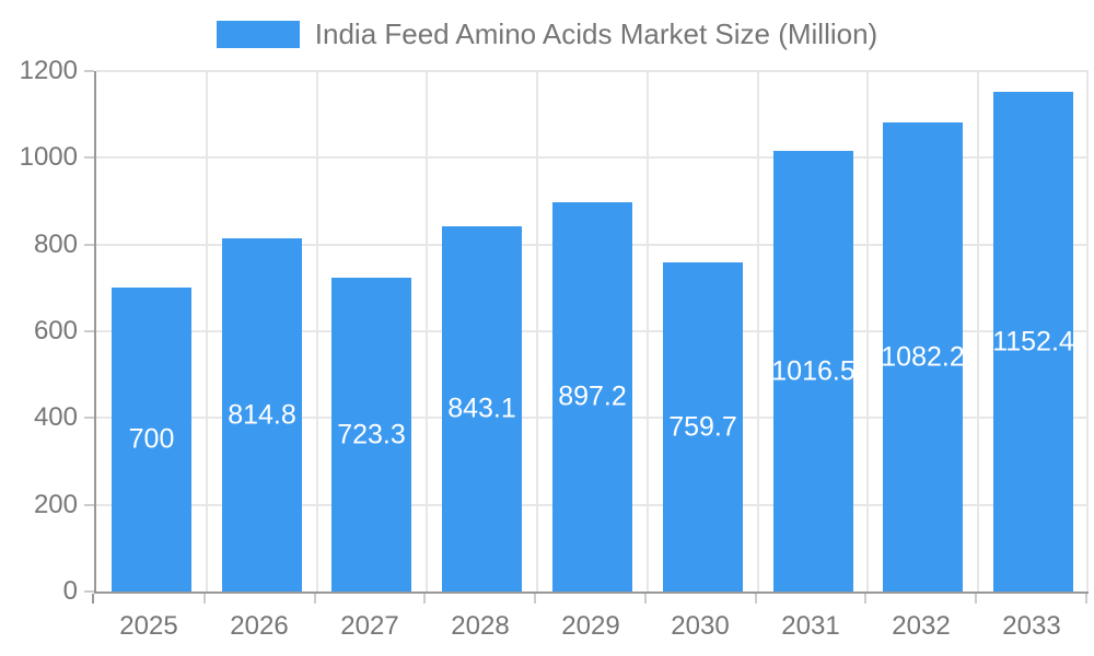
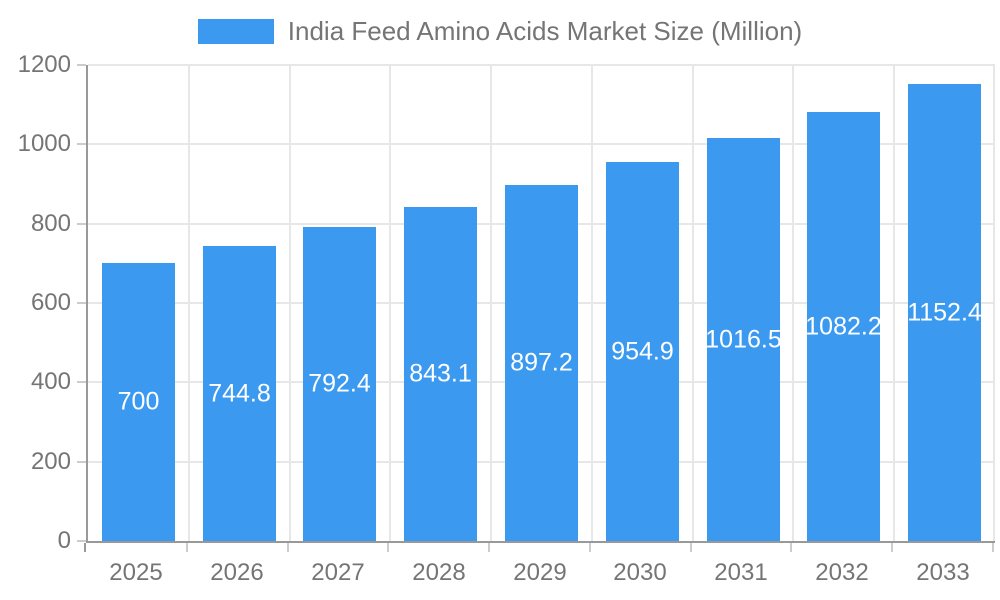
2026: 814.8 -> 744.8
2027: 723.3 -> 792.4
2030: 759.7 -> 954.9
